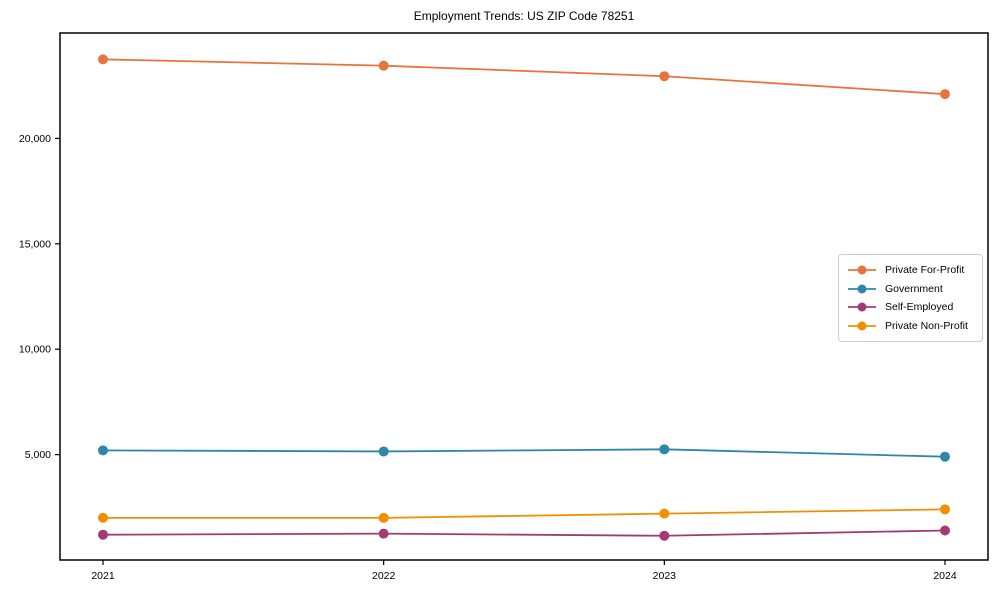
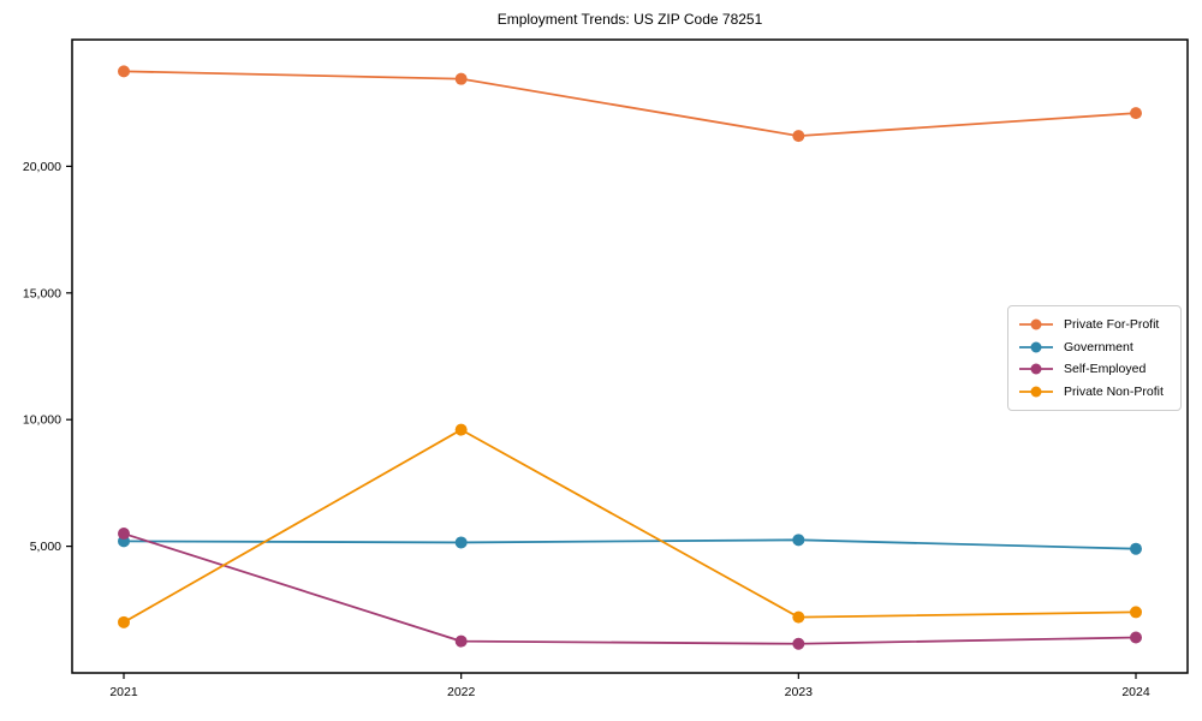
Self-Employed/2021: 1200 -> 5500
Private Non-Profit/2022: 2000 -> 9600
Private For-Profit/2023: 23000 -> 21200
